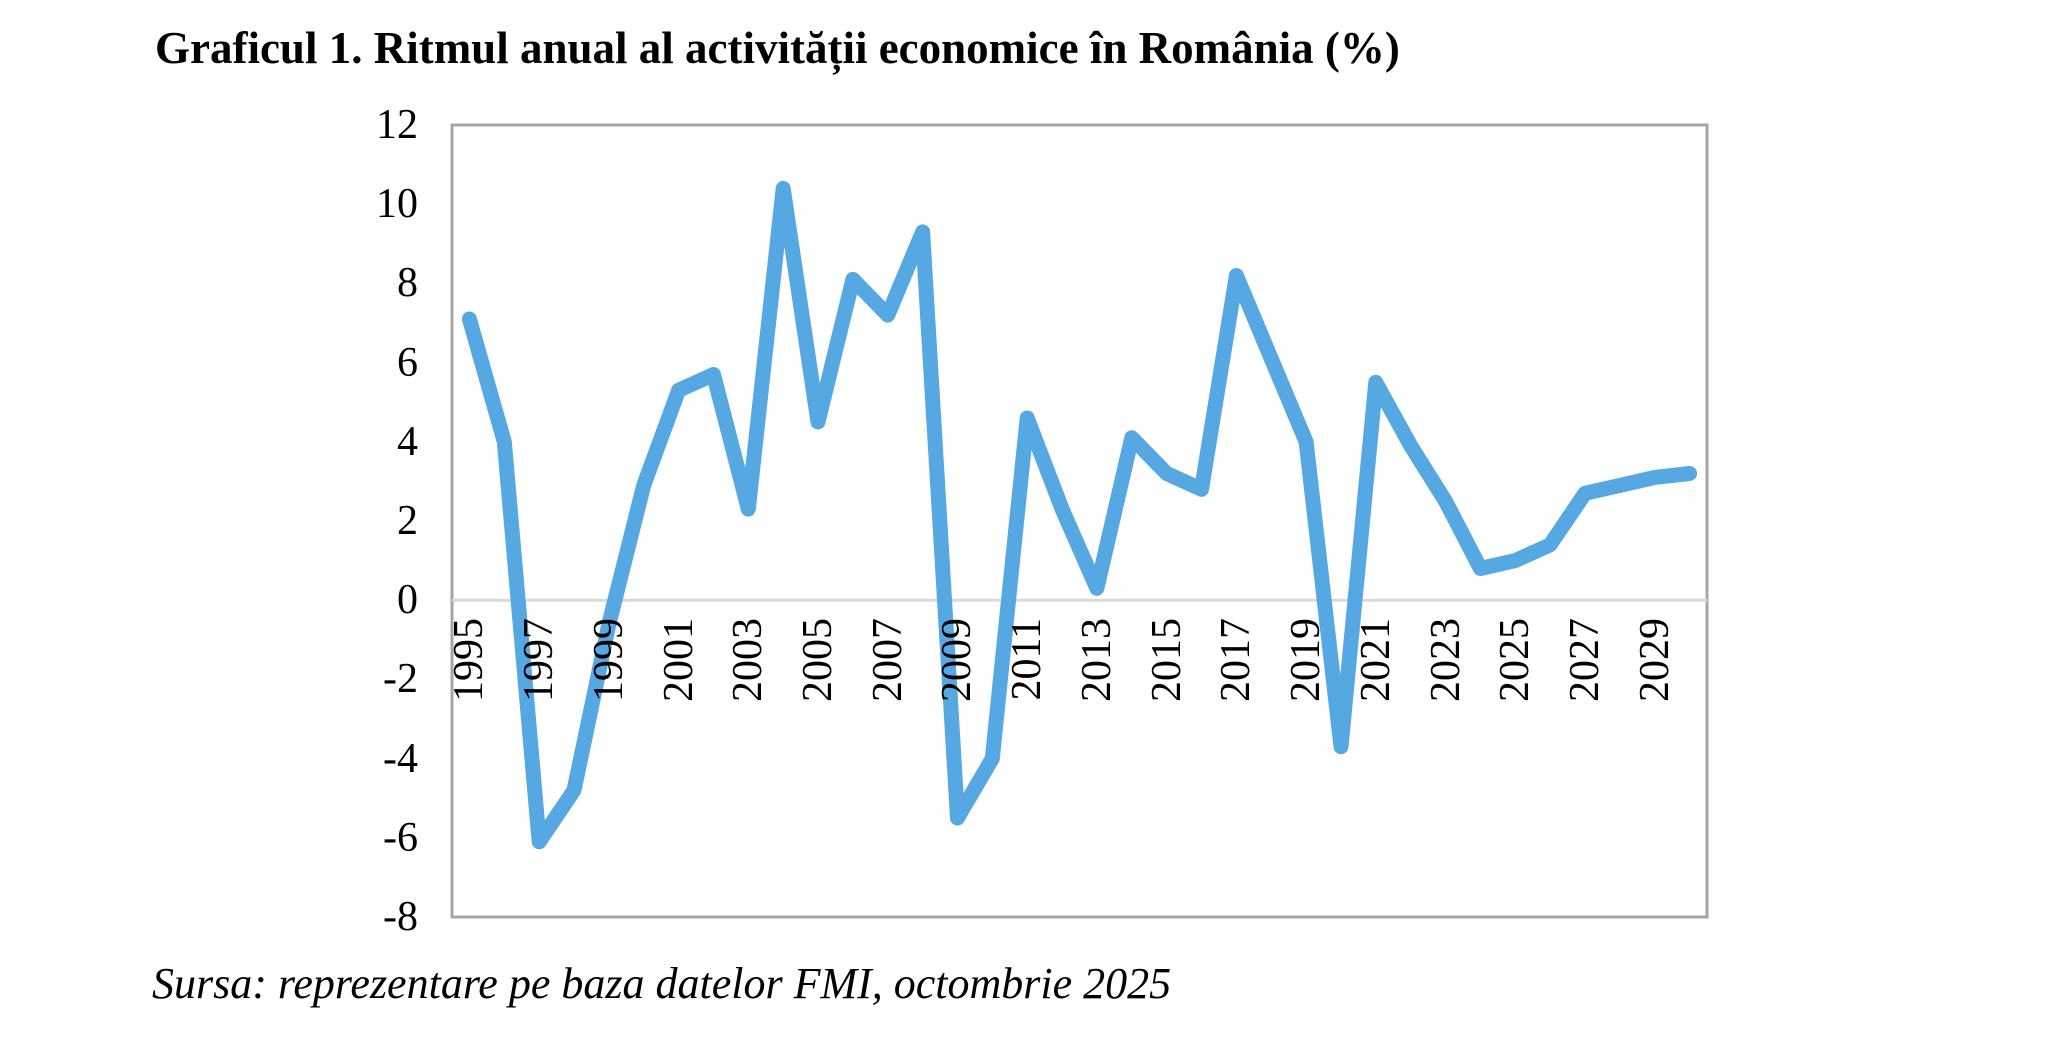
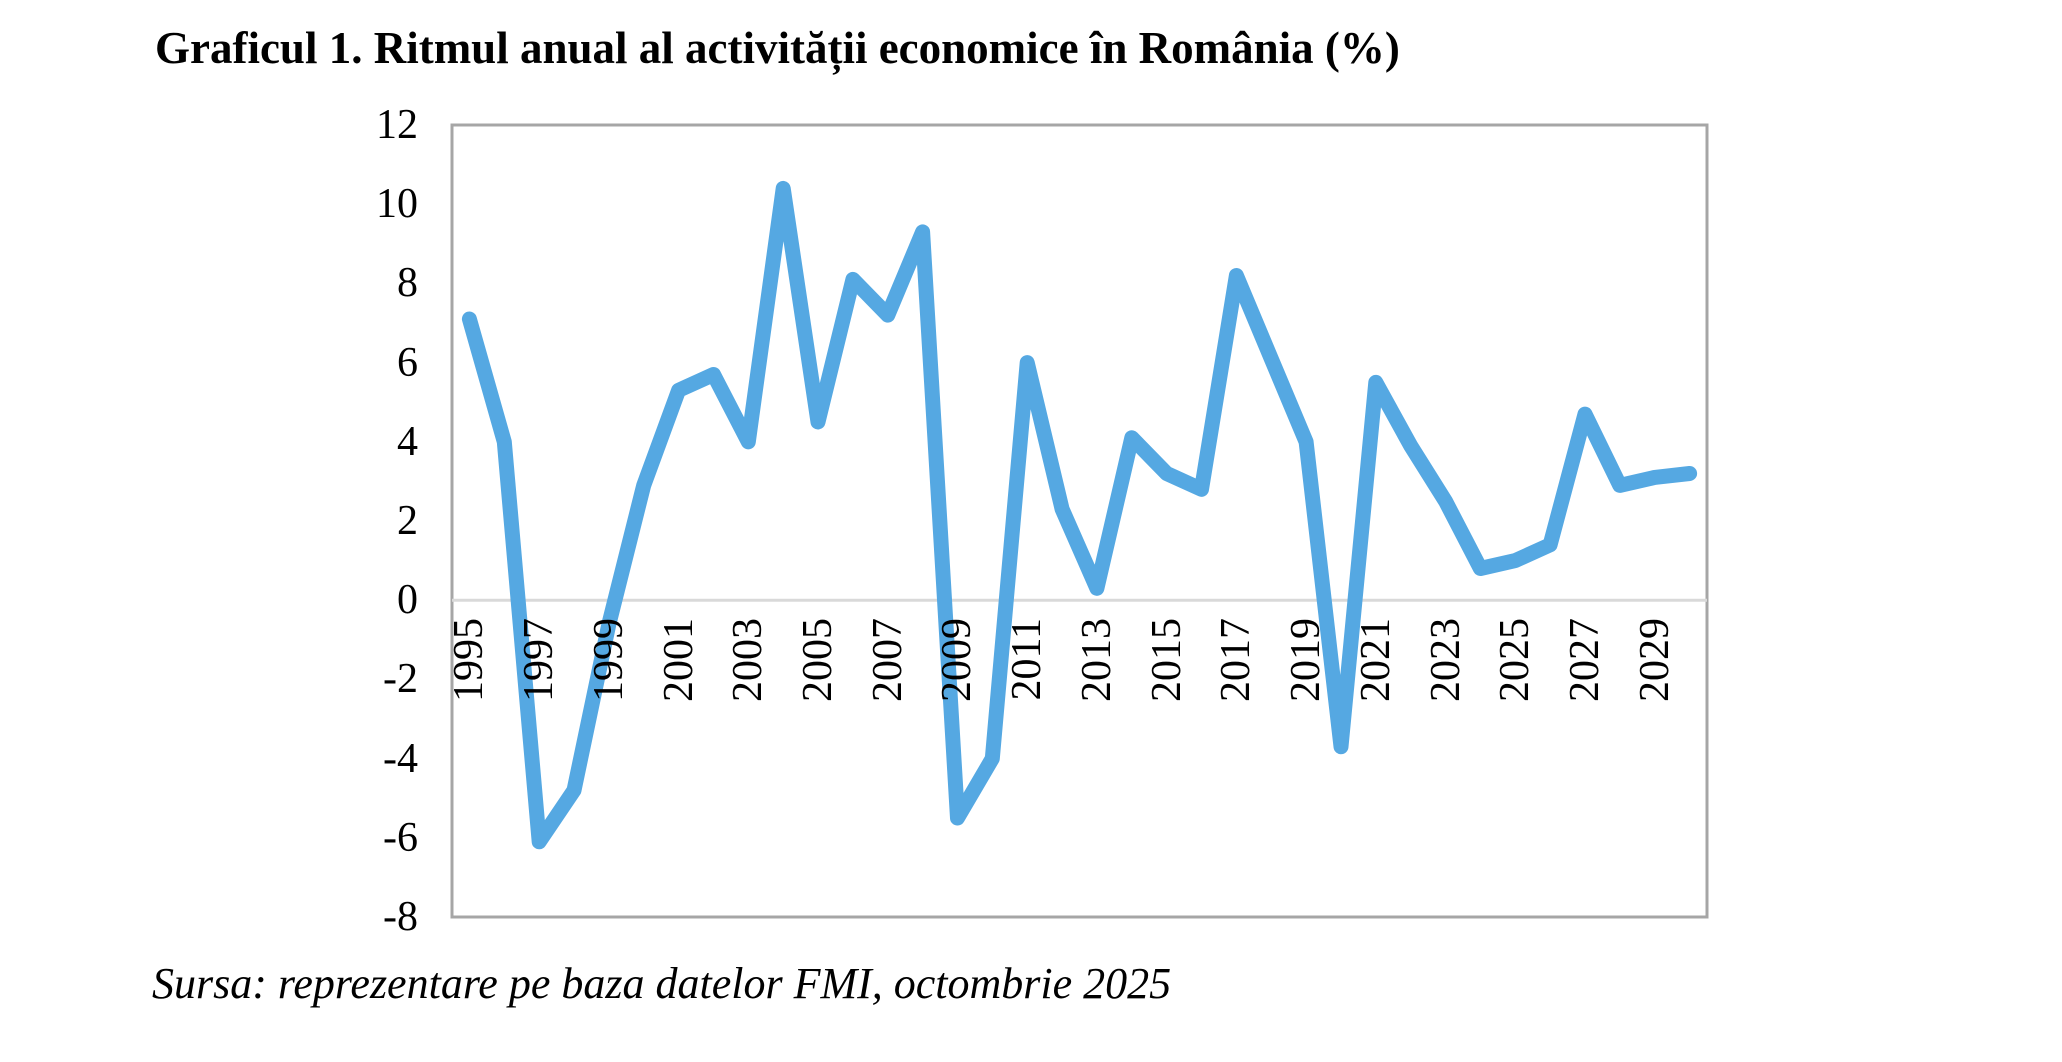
2003: 2.3 -> 4.0
2011: 4.6 -> 6.0
2027: 2.7 -> 4.7
